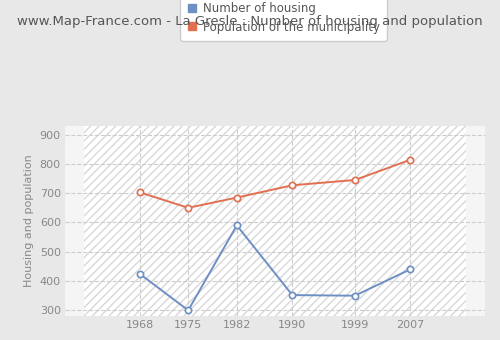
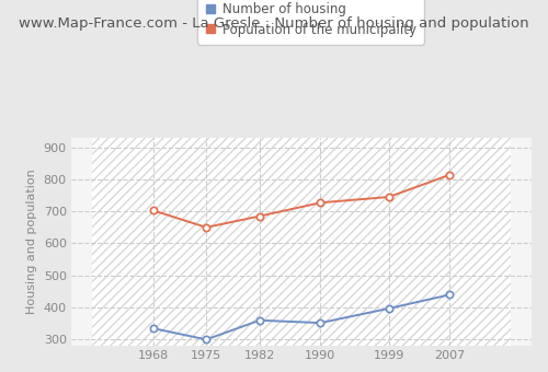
Number of housing/1968: 425 -> 335
Number of housing/1982: 590 -> 360
Number of housing/1999: 350 -> 397
